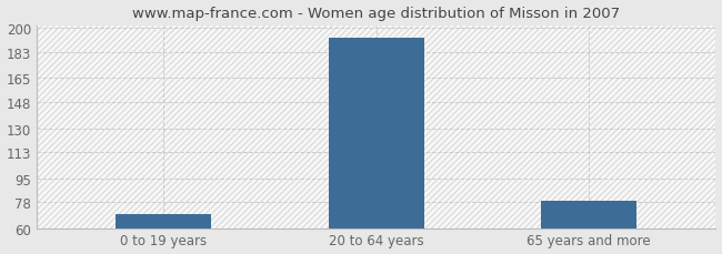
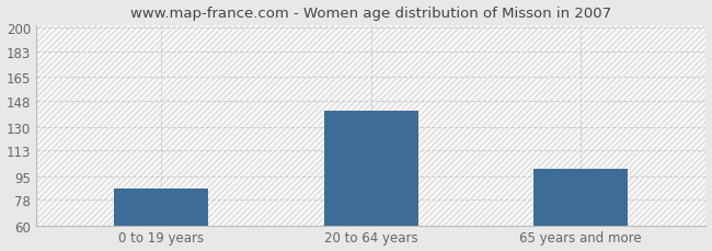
0 to 19 years: 70 -> 86
20 to 64 years: 193 -> 141
65 years and more: 79 -> 100
